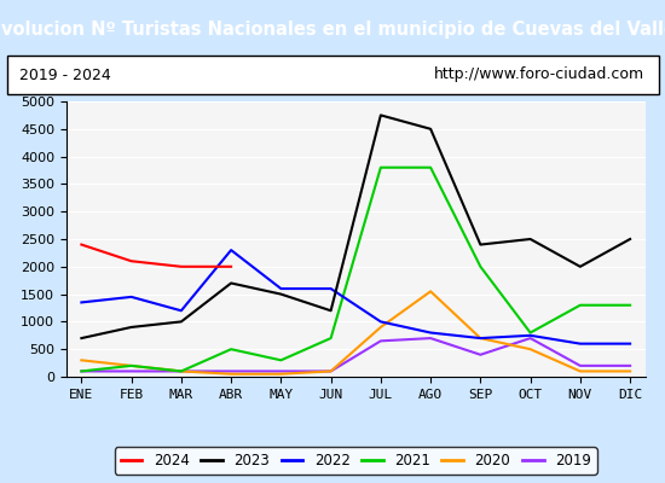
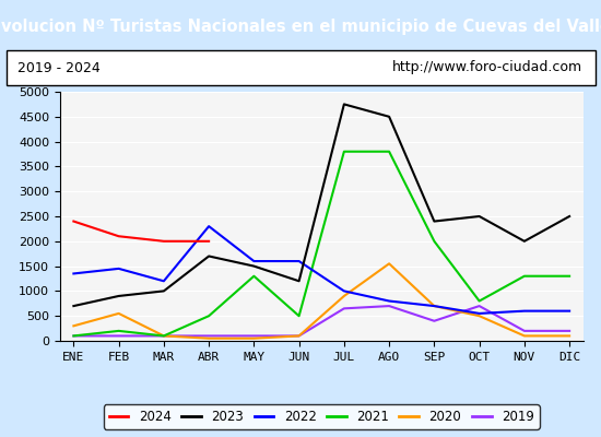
2020/FEB: 200 -> 550
2021/MAY: 300 -> 1300
2021/JUN: 700 -> 500
2022/OCT: 750 -> 550
